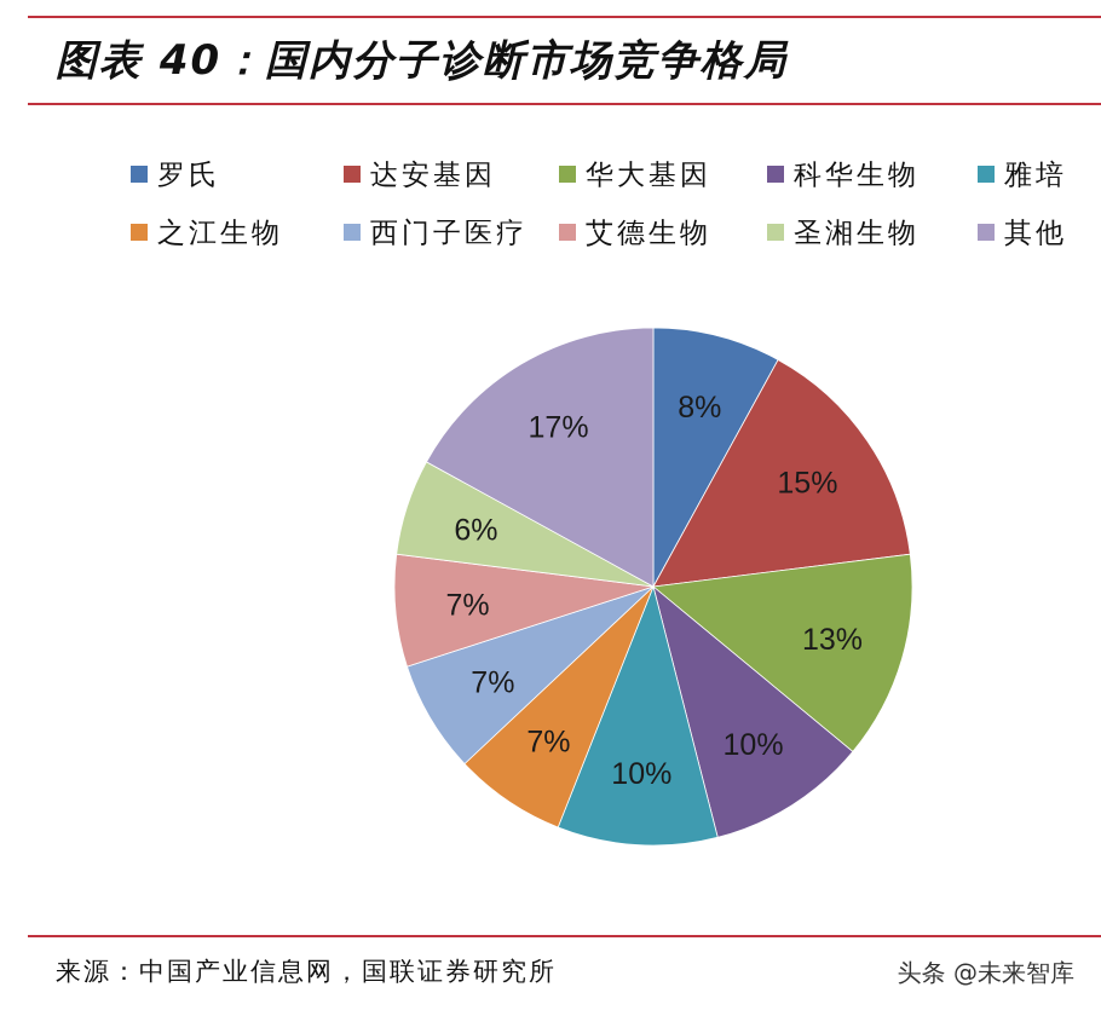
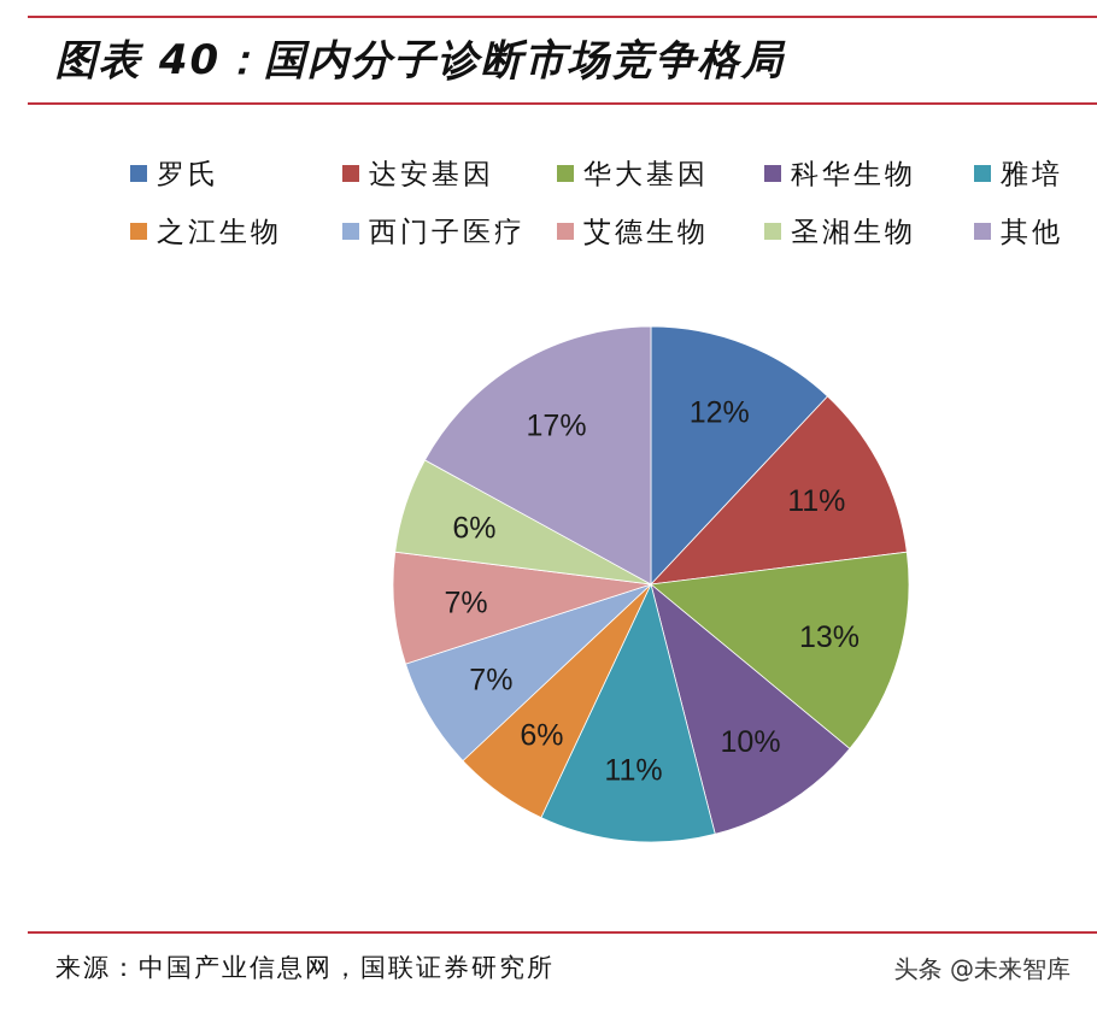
罗氏: 8% -> 12%
达安基因: 15% -> 11%
雅培: 10% -> 11%
之江生物: 7% -> 6%
